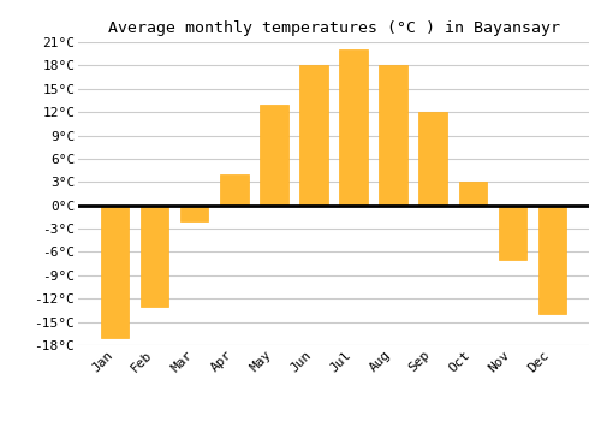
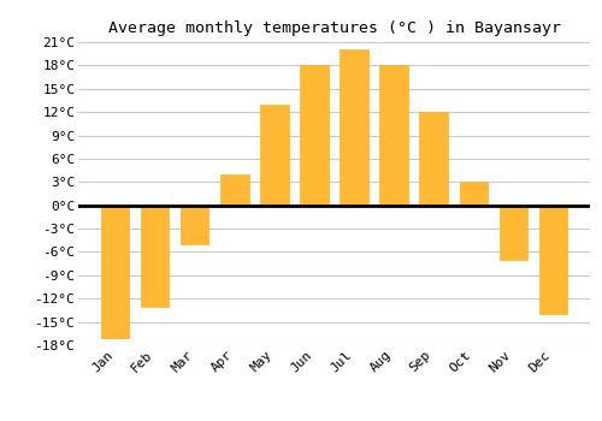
Mar: -2°C -> -5°C
